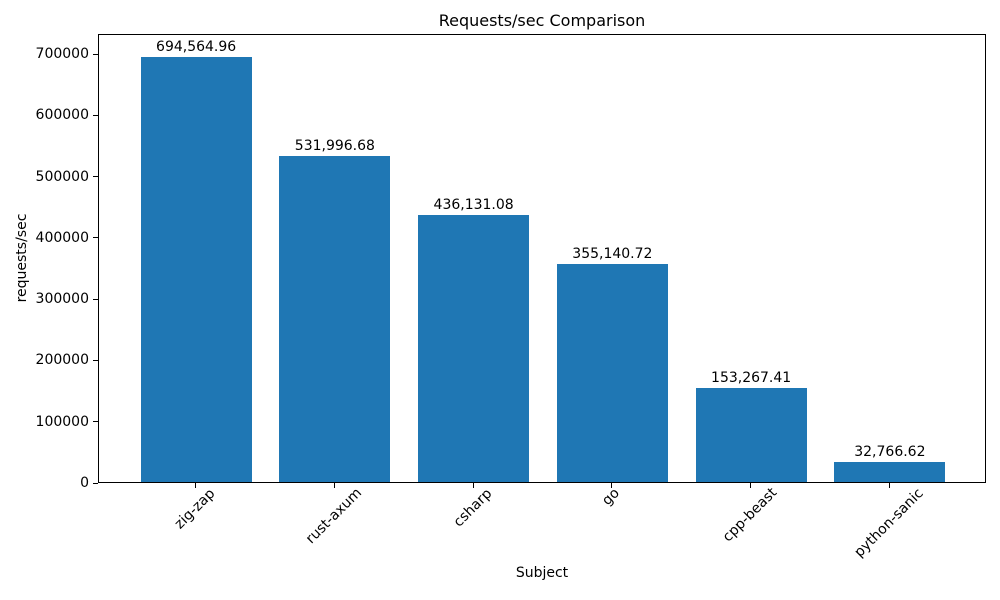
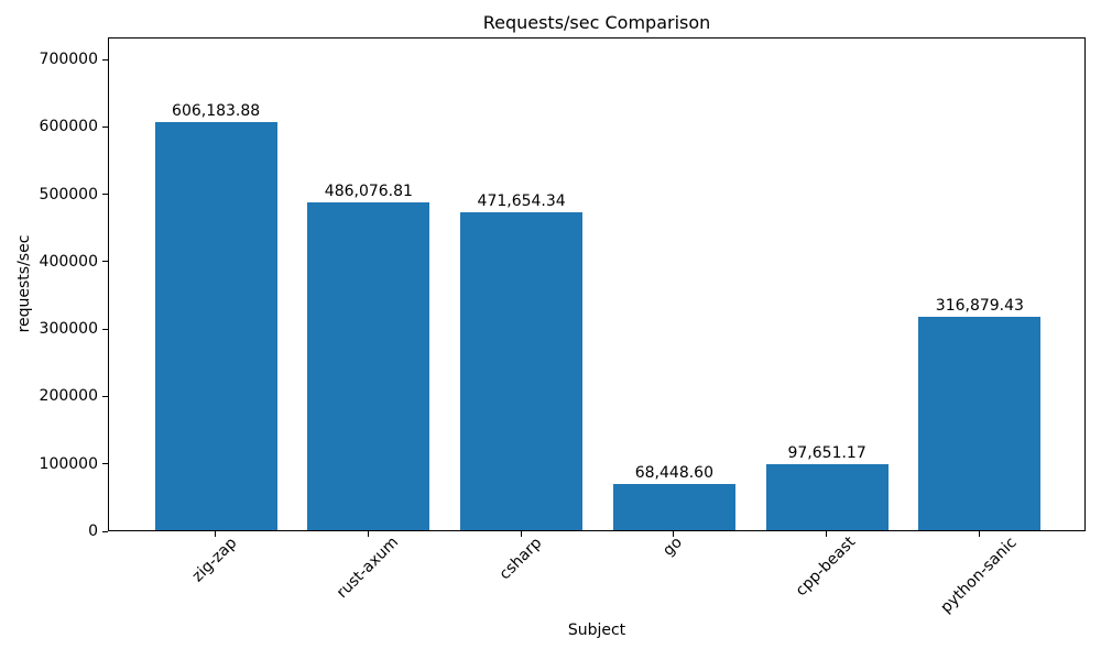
zig-zap: 694,564.96 -> 606,183.88
rust-axum: 531,996.68 -> 486,076.81
csharp: 436,131.08 -> 471,654.34
go: 355,140.72 -> 68,448.60
cpp-beast: 153,267.41 -> 97,651.17
python-sanic: 32,766.62 -> 316,879.43
